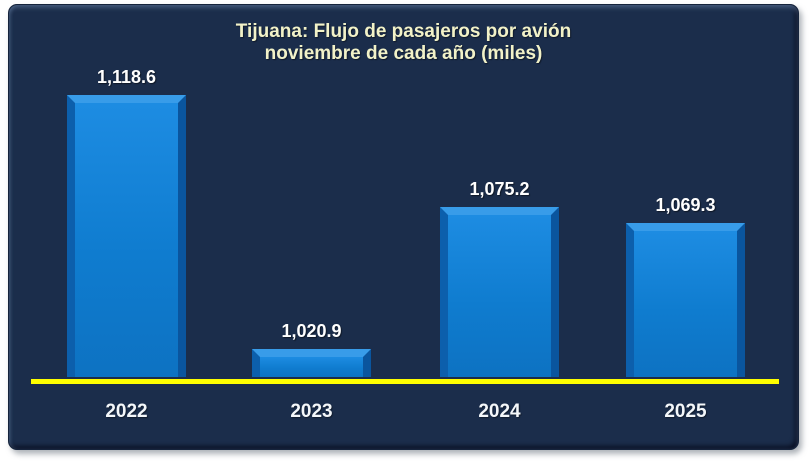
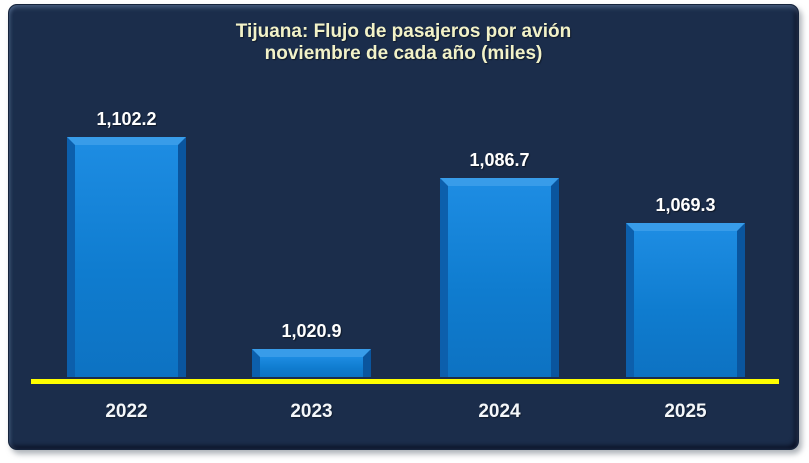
2022: 1,118.6 -> 1,102.2
2024: 1,075.2 -> 1,086.7
